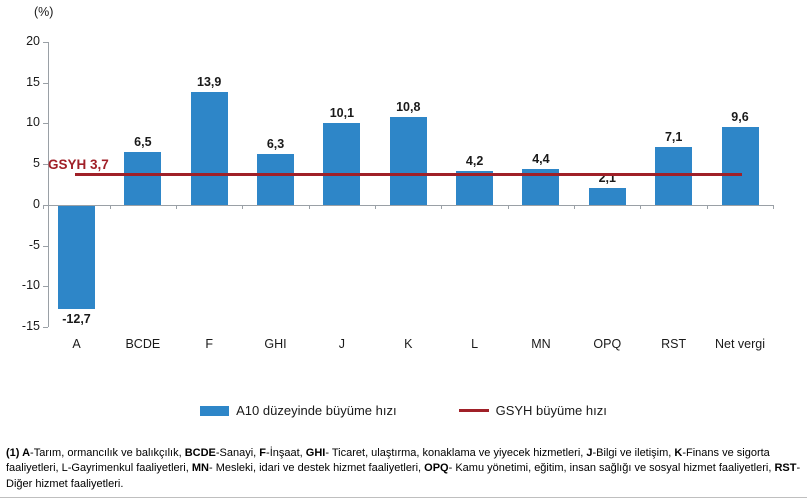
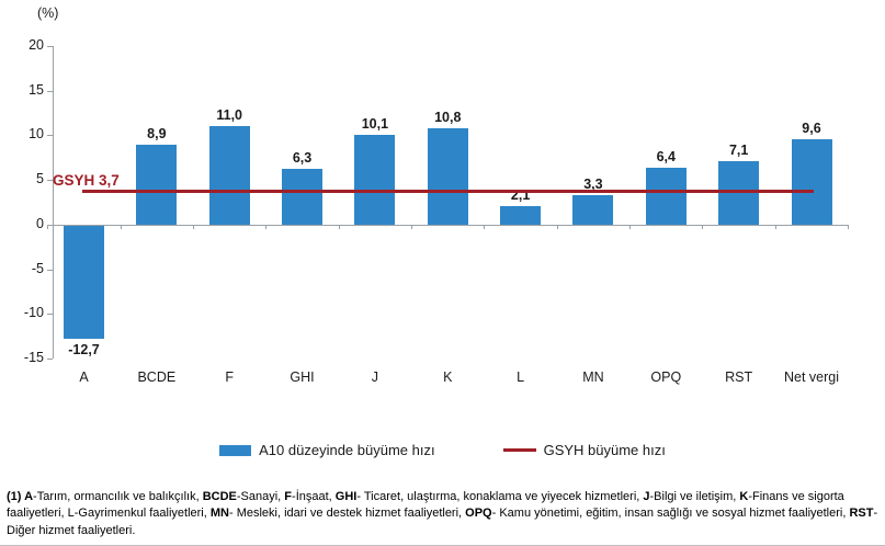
BCDE: 6,5 -> 8,9
F: 13,9 -> 11,0
L: 4,2 -> 2,1
MN: 4,4 -> 3,3
OPQ: 2,1 -> 6,4
